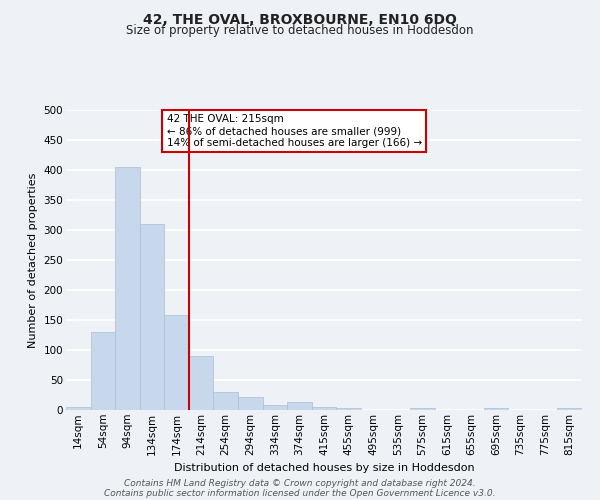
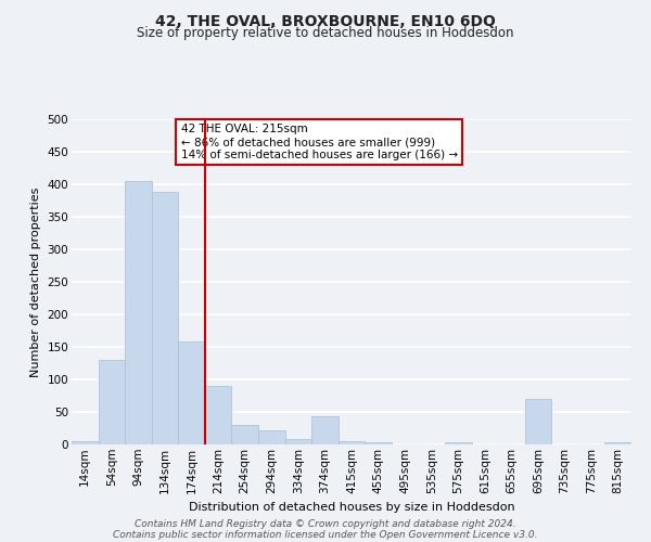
134sqm: 310 -> 388
374sqm: 13 -> 44
695sqm: 3 -> 70
